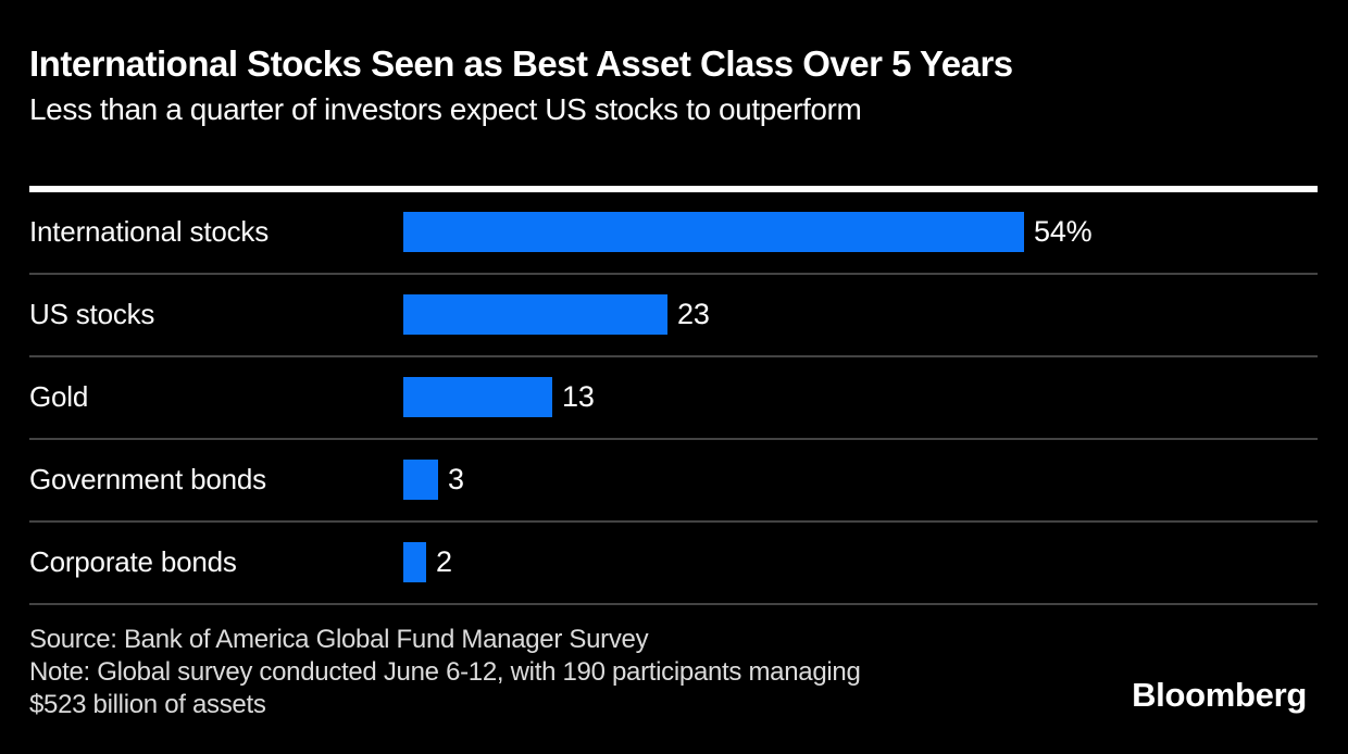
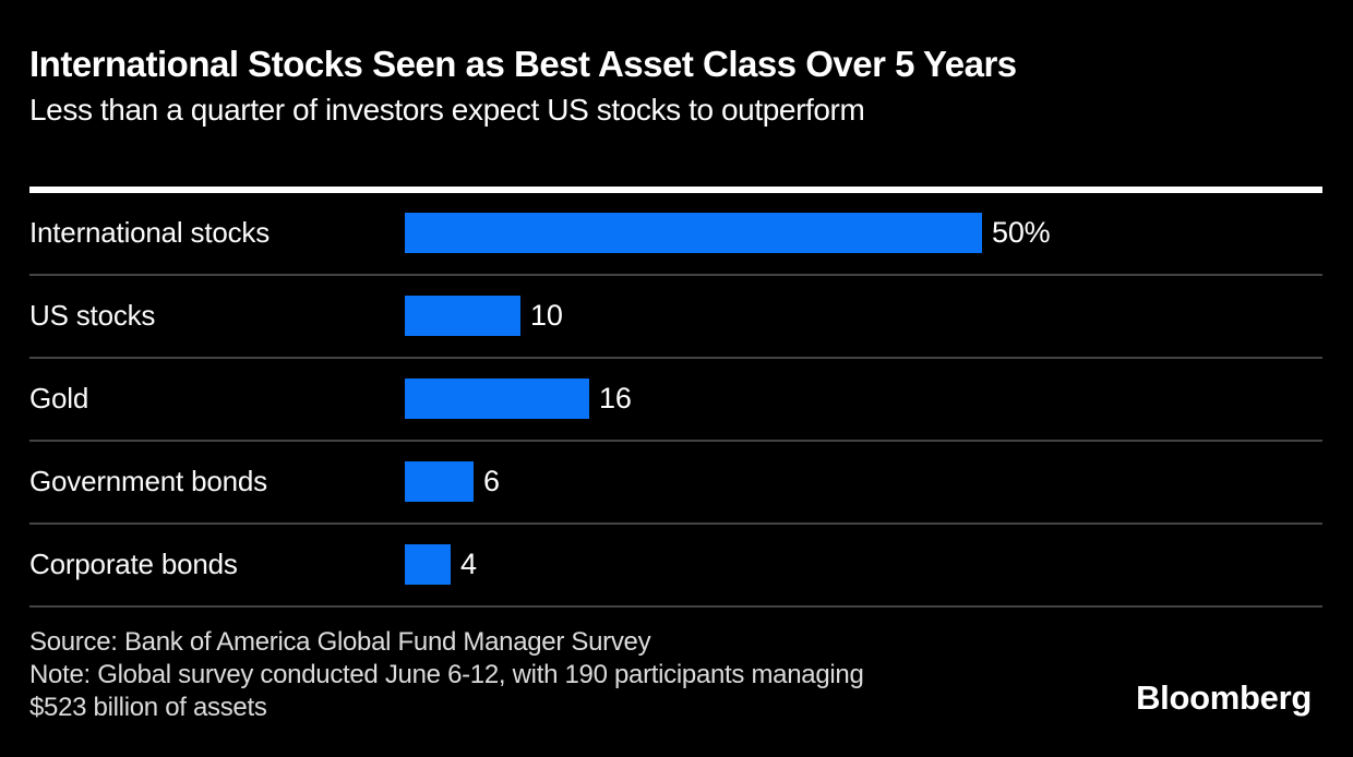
International stocks: 54% -> 50%
US stocks: 23 -> 10
Gold: 13 -> 16
Government bonds: 3 -> 6
Corporate bonds: 2 -> 4
